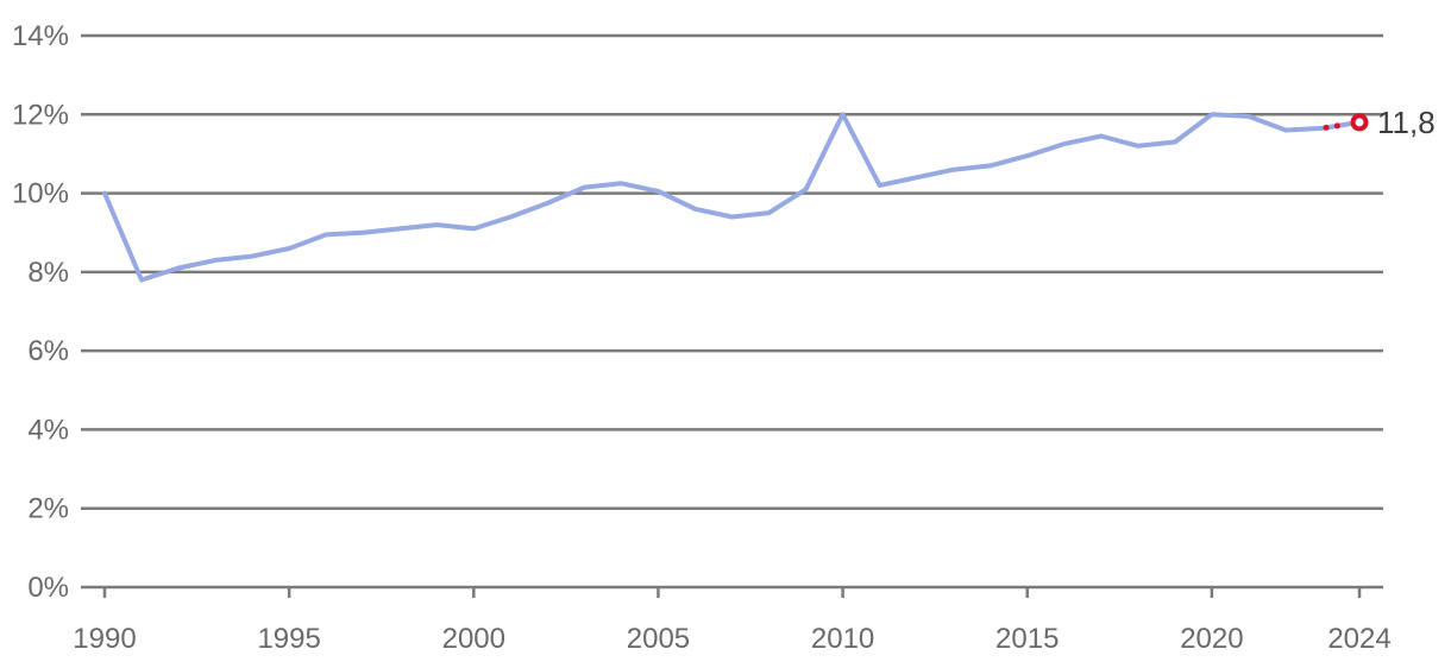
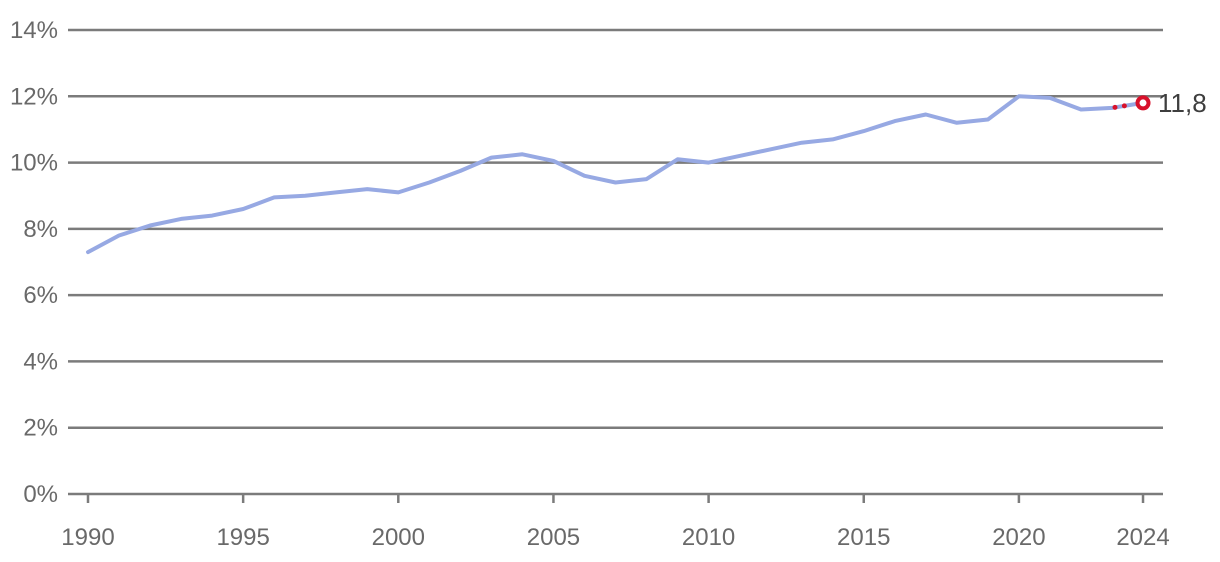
1990: 10.0% -> 7.3%
2010: 12.0% -> 10.0%
